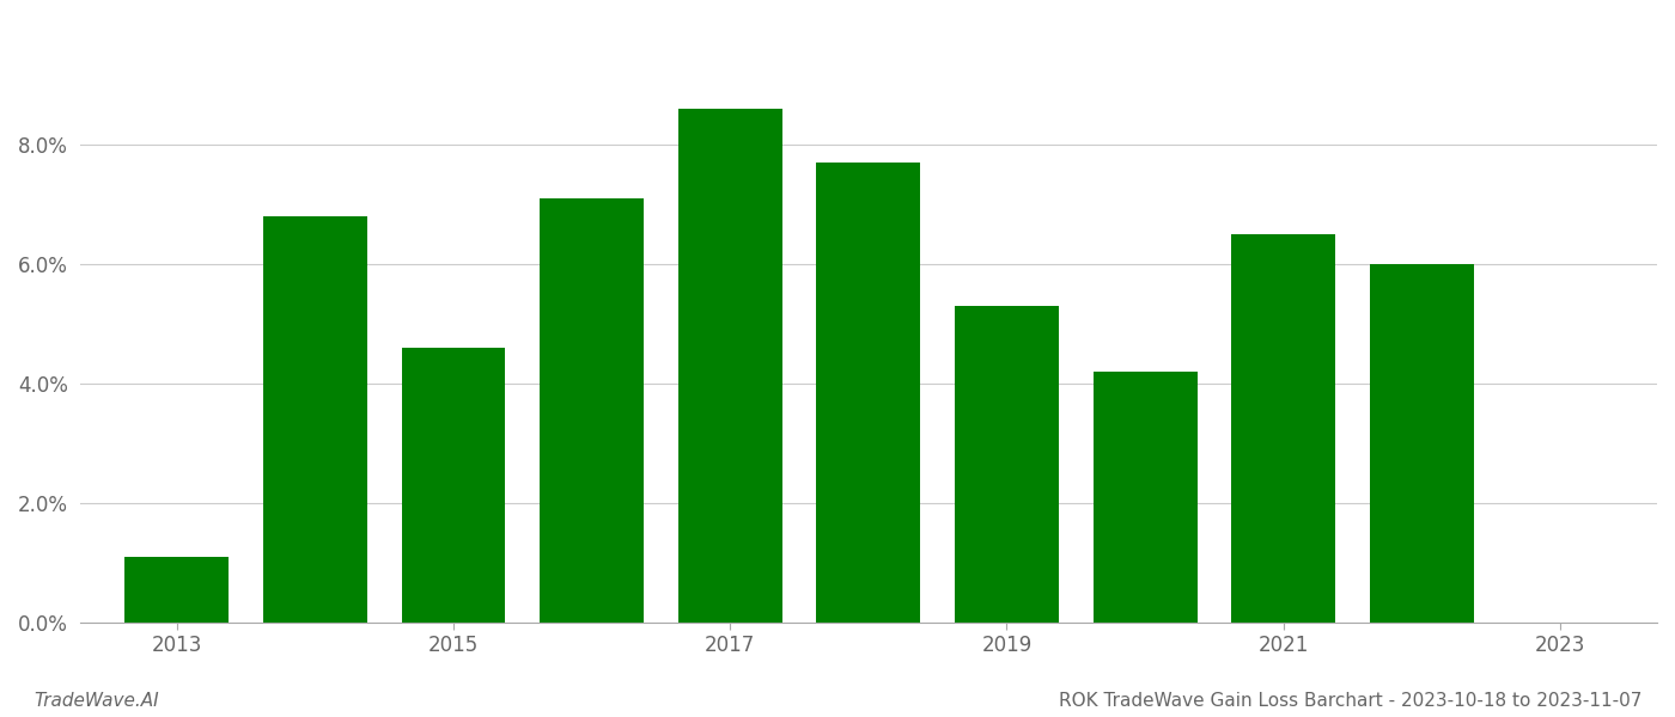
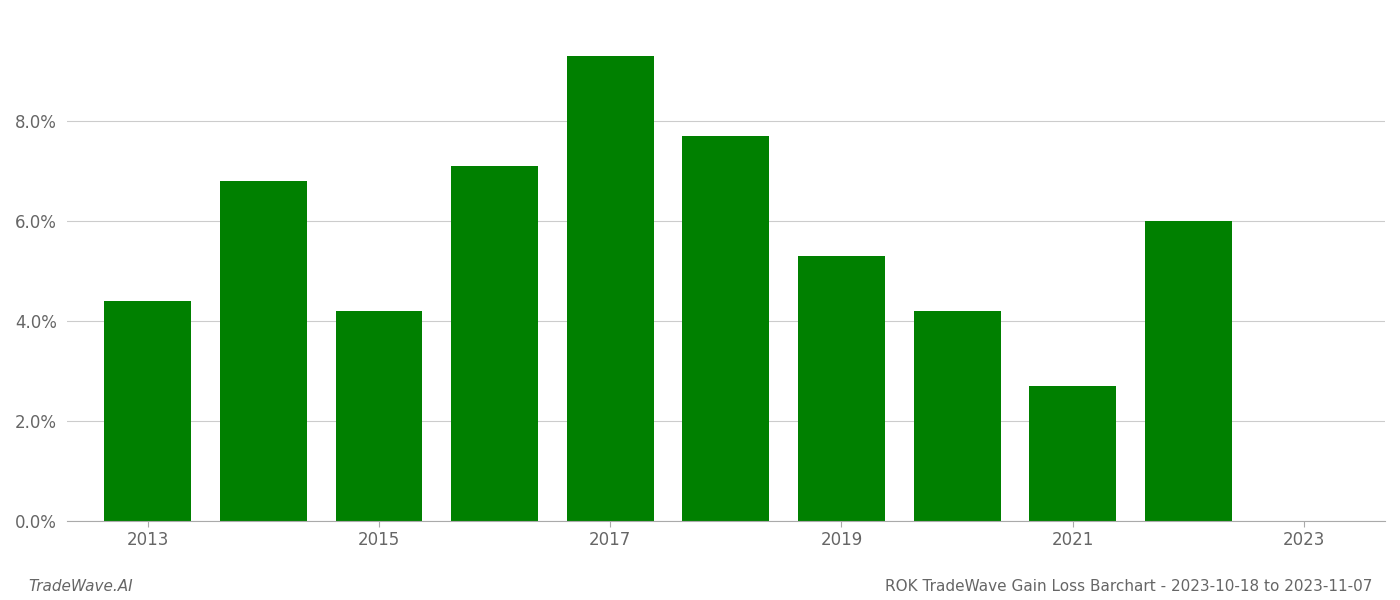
2013: 1.1% -> 4.4%
2015: 4.6% -> 4.2%
2017: 8.6% -> 9.3%
2021: 6.5% -> 2.7%
